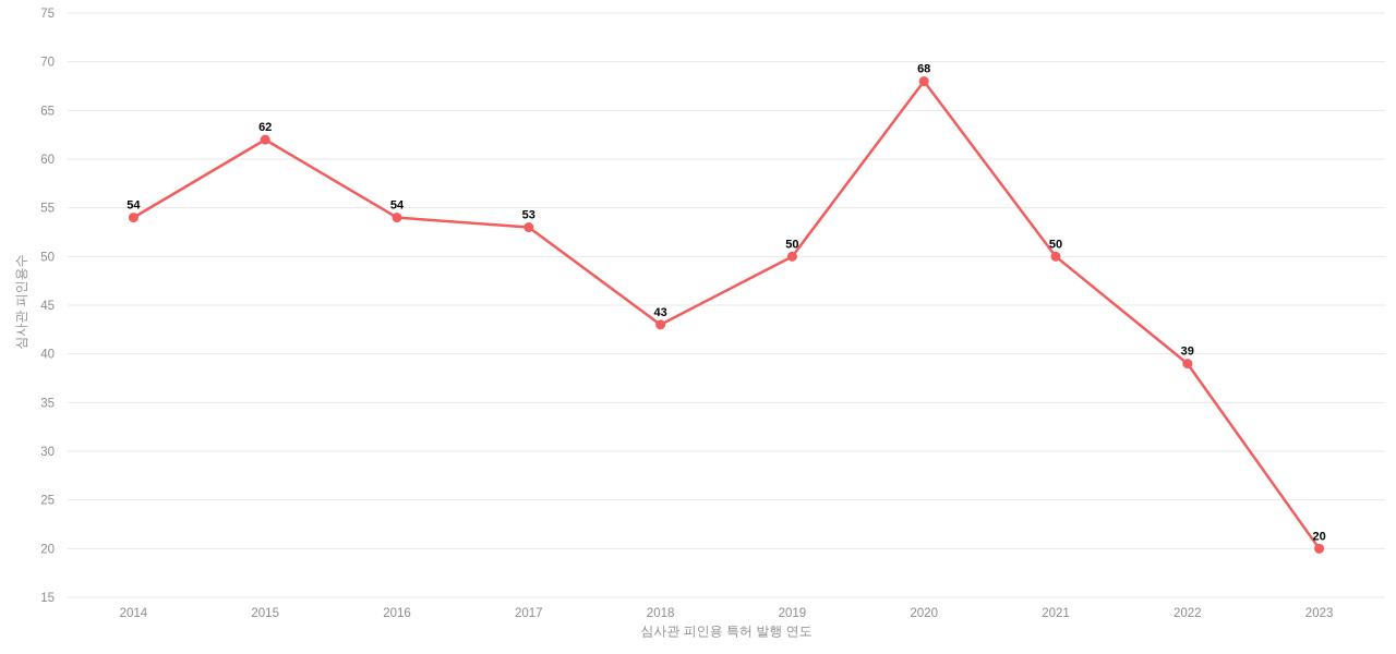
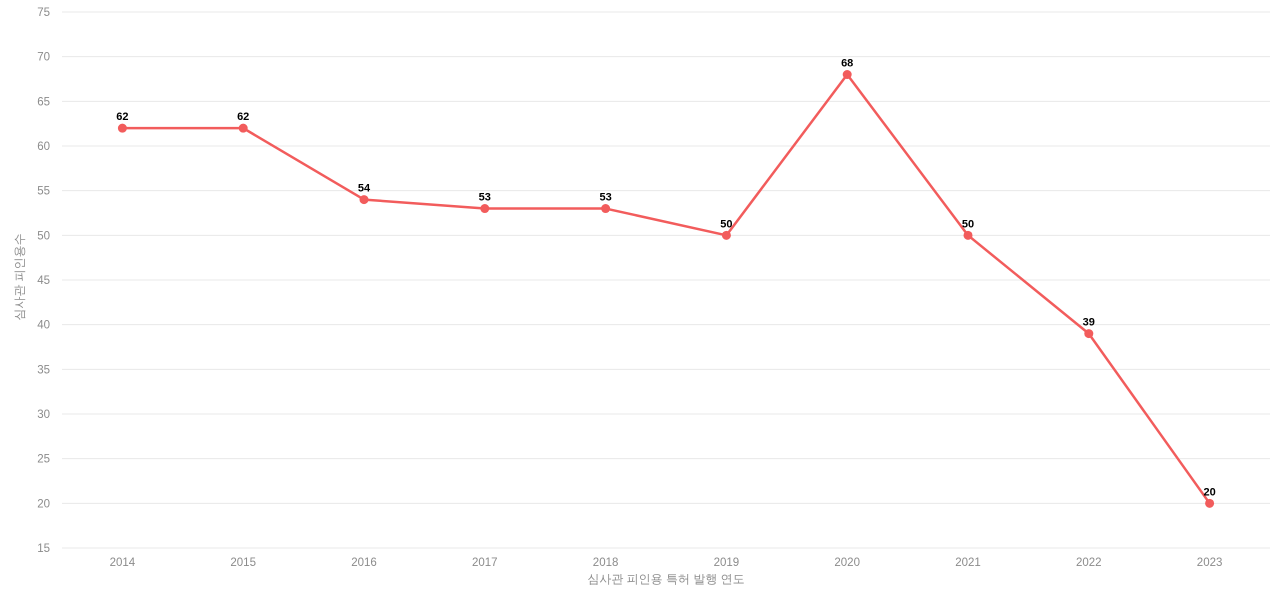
2014: 54 -> 62
2018: 43 -> 53
